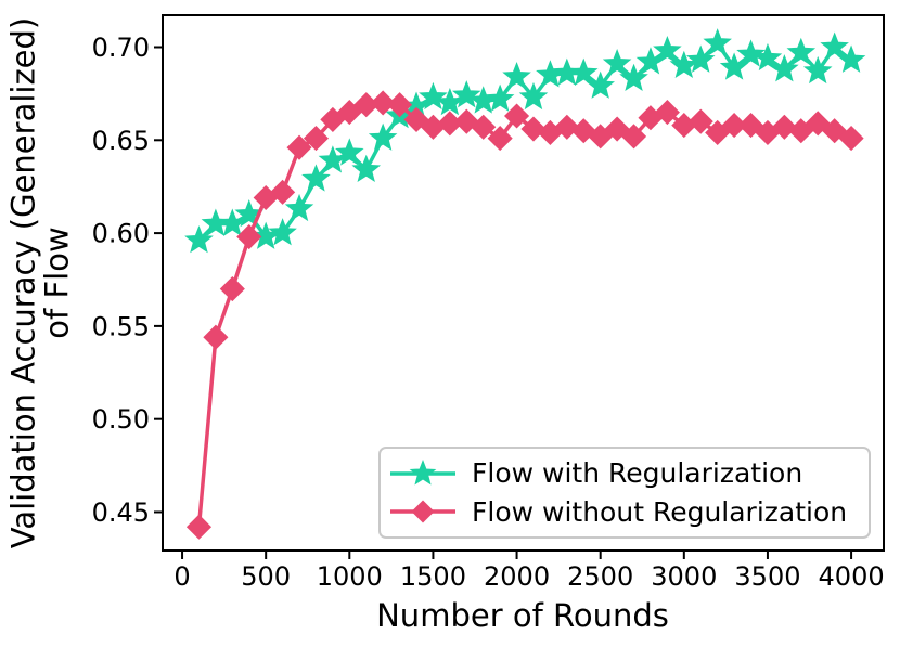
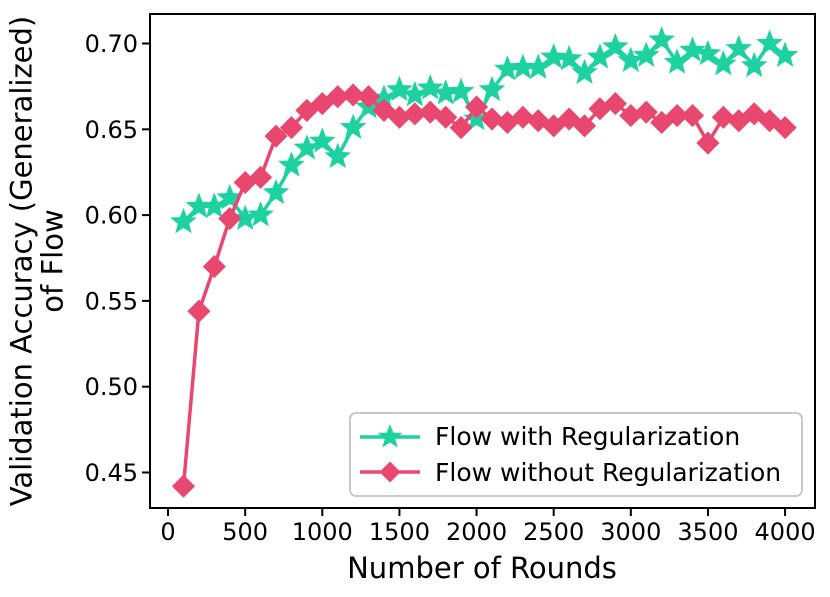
Flow with Regularization/2000: 0.684 -> 0.656
Flow with Regularization/2500: 0.679 -> 0.692
Flow without Regularization/3500: 0.654 -> 0.642
